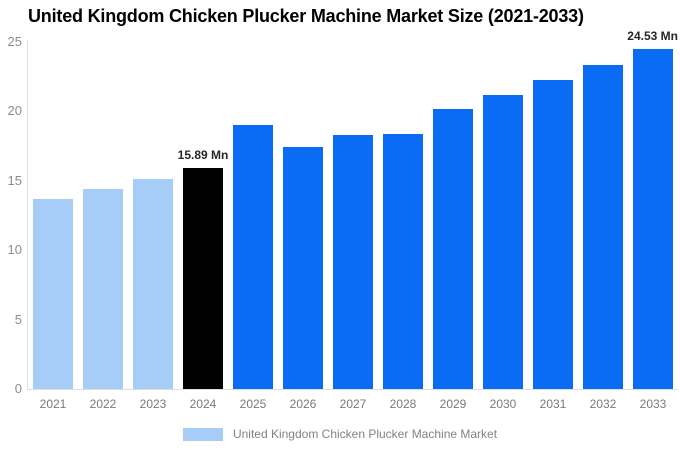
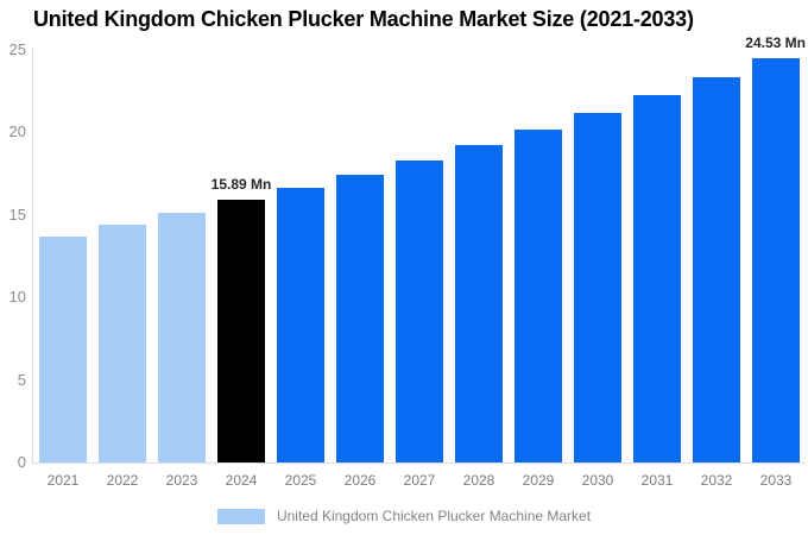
2025: 19.0 -> 16.6
2028: 18.4 -> 19.2
